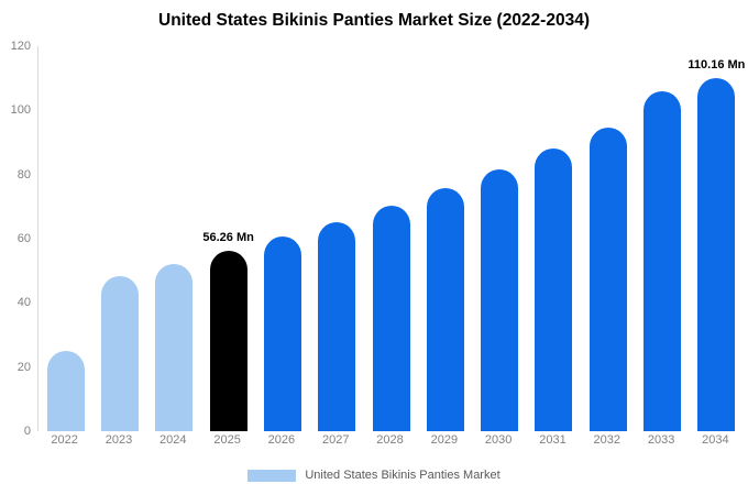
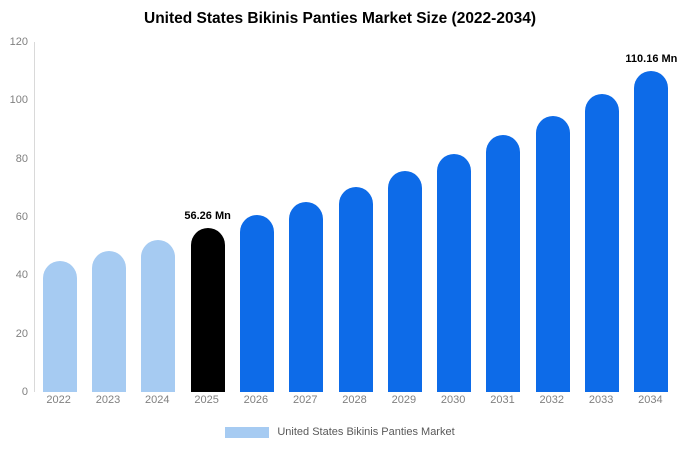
2022: 25 -> 45
2033: 106 -> 102
